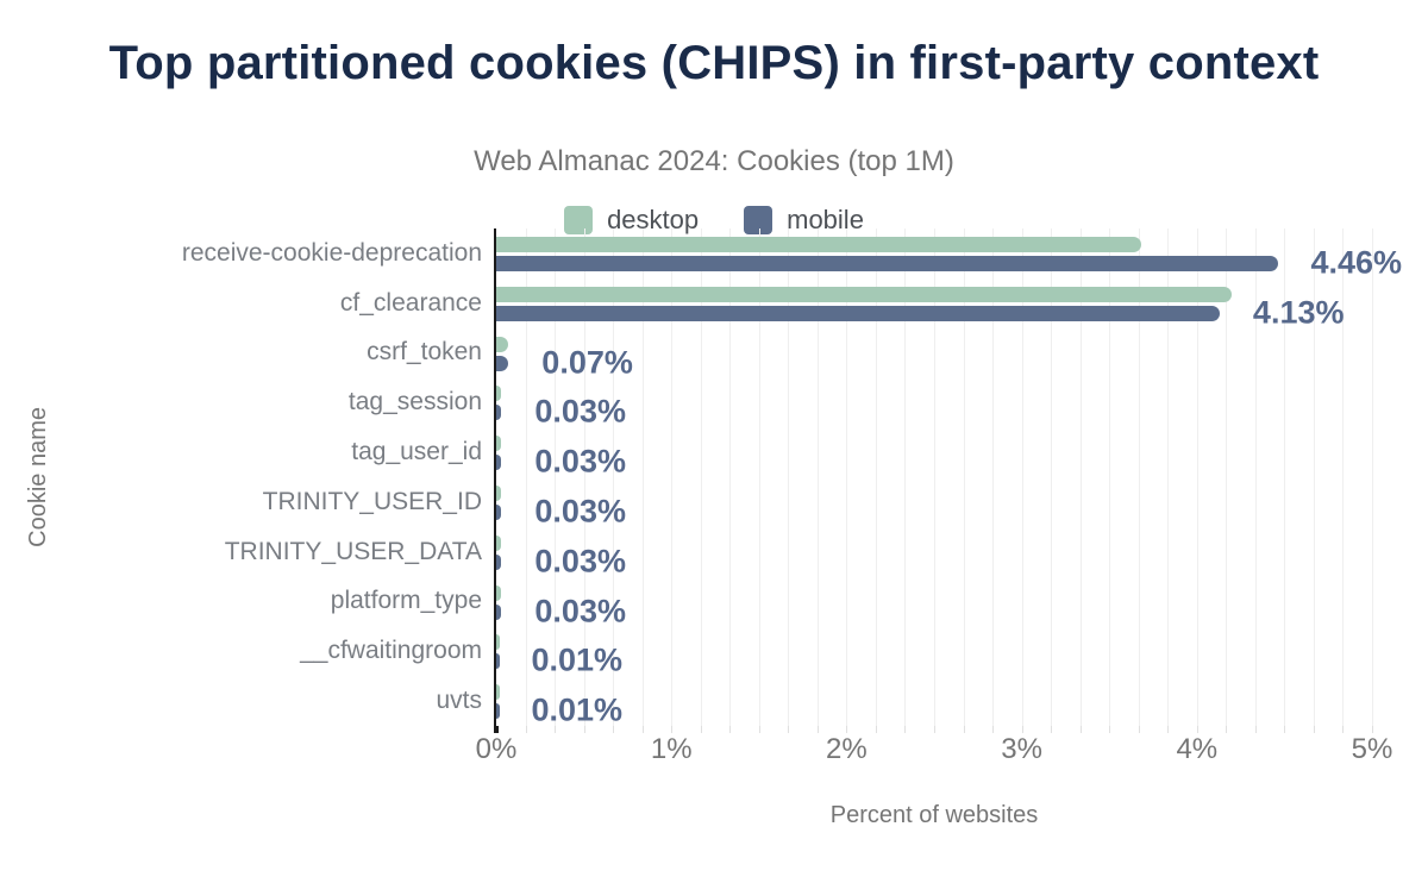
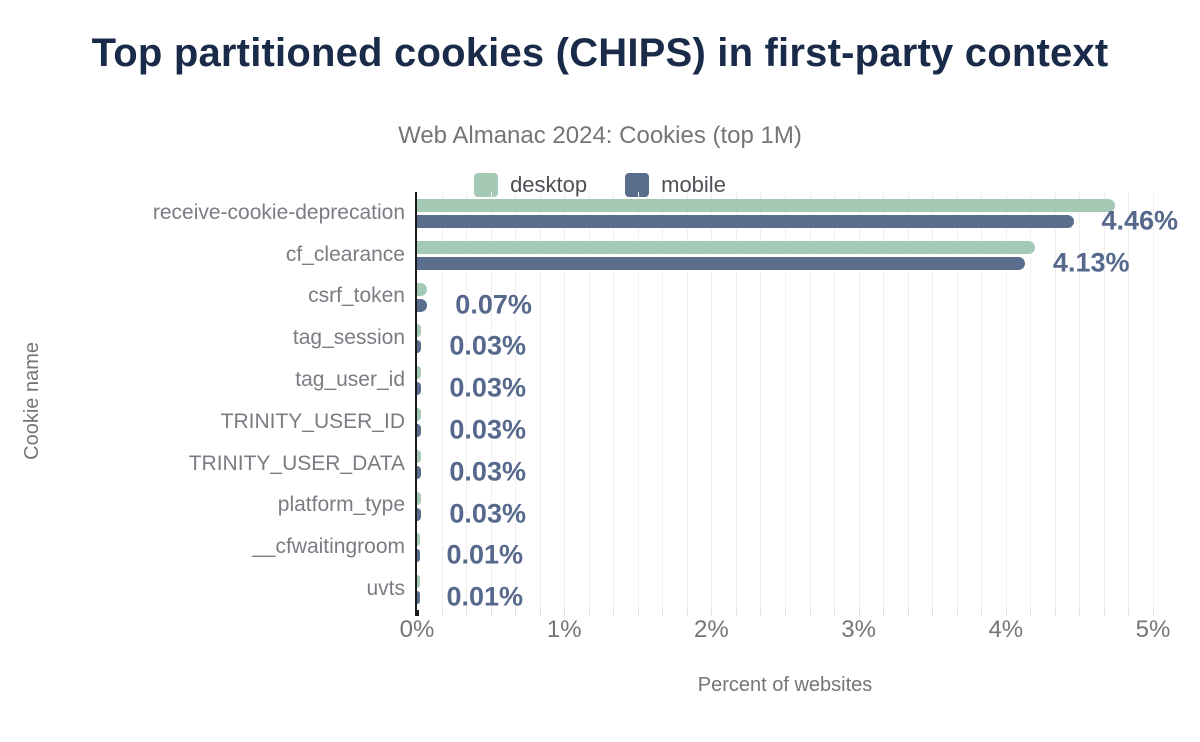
desktop/receive-cookie-deprecation: 3.68% -> 4.74%
